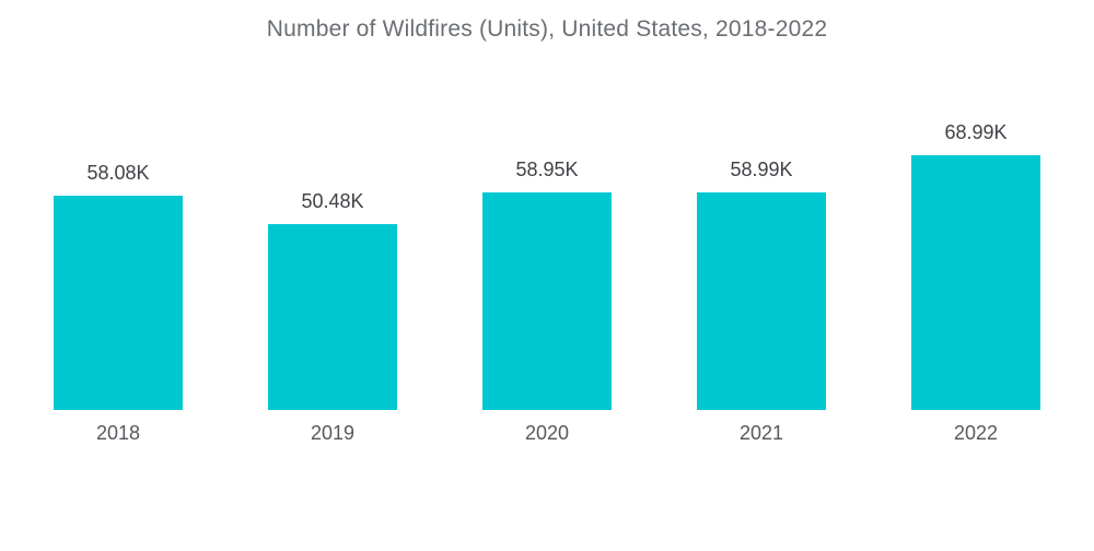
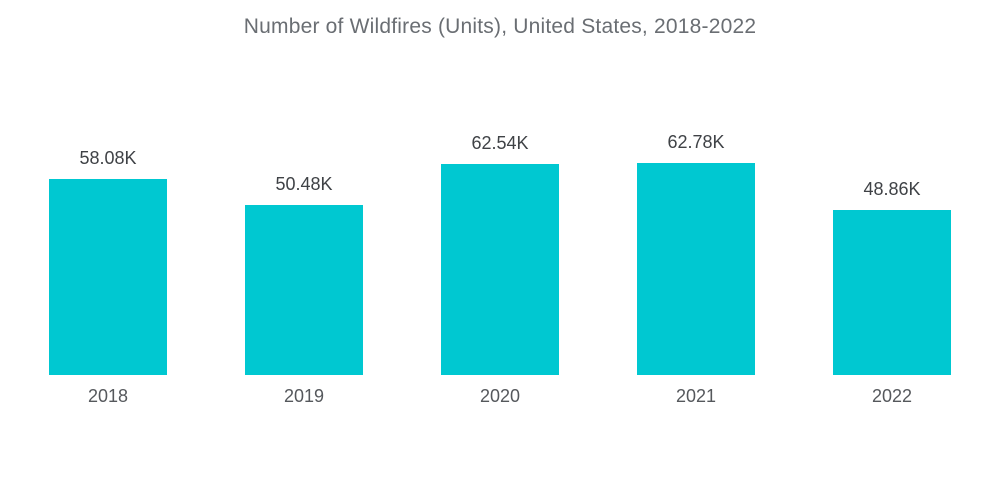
2020: 58.95K -> 62.54K
2021: 58.99K -> 62.78K
2022: 68.99K -> 48.86K
